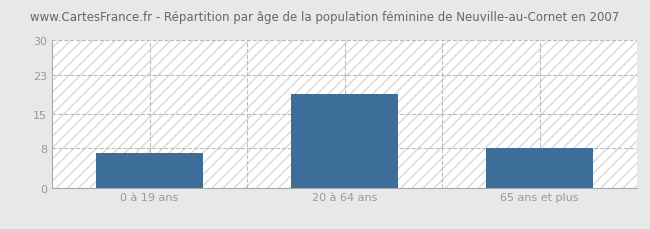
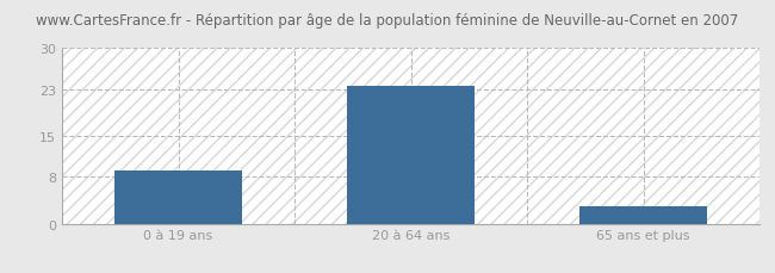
0 à 19 ans: 7.0 -> 9.0
20 à 64 ans: 19.0 -> 23.5
65 ans et plus: 8.0 -> 3.0
